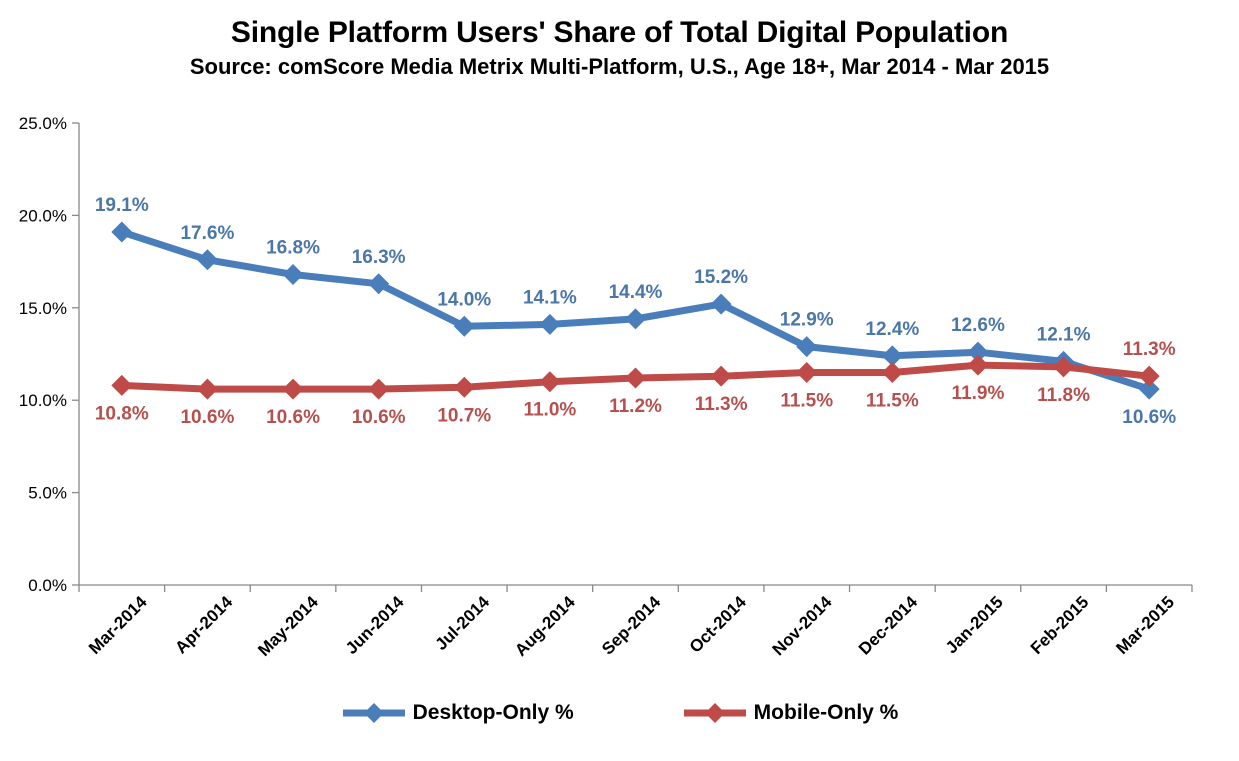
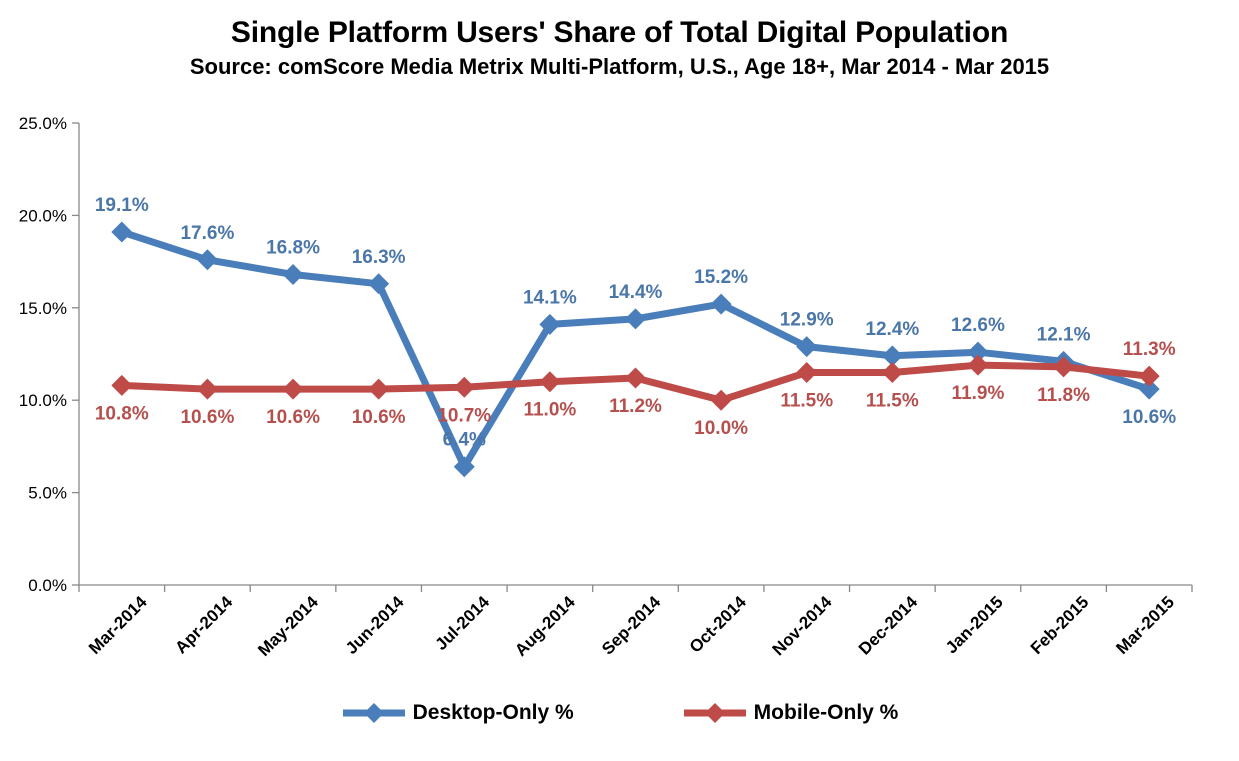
Desktop-Only %/Jul-2014: 14.0% -> 6.4%
Mobile-Only %/Oct-2014: 11.3% -> 10.0%
